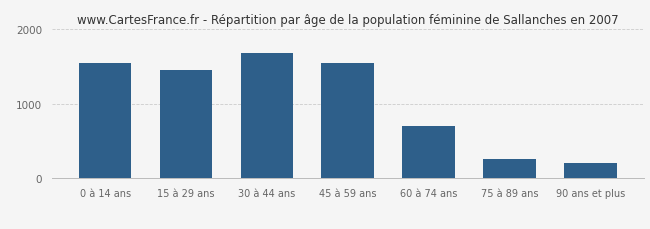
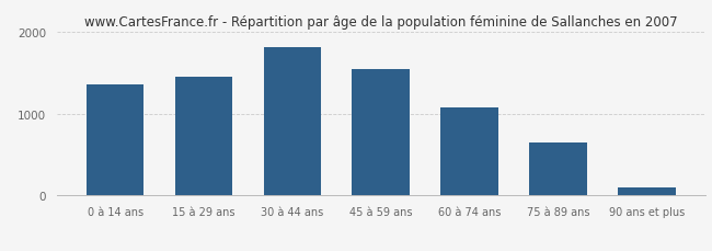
0 à 14 ans: 1540 -> 1360
30 à 44 ans: 1680 -> 1810
60 à 74 ans: 700 -> 1080
75 à 89 ans: 260 -> 650
90 ans et plus: 200 -> 100
